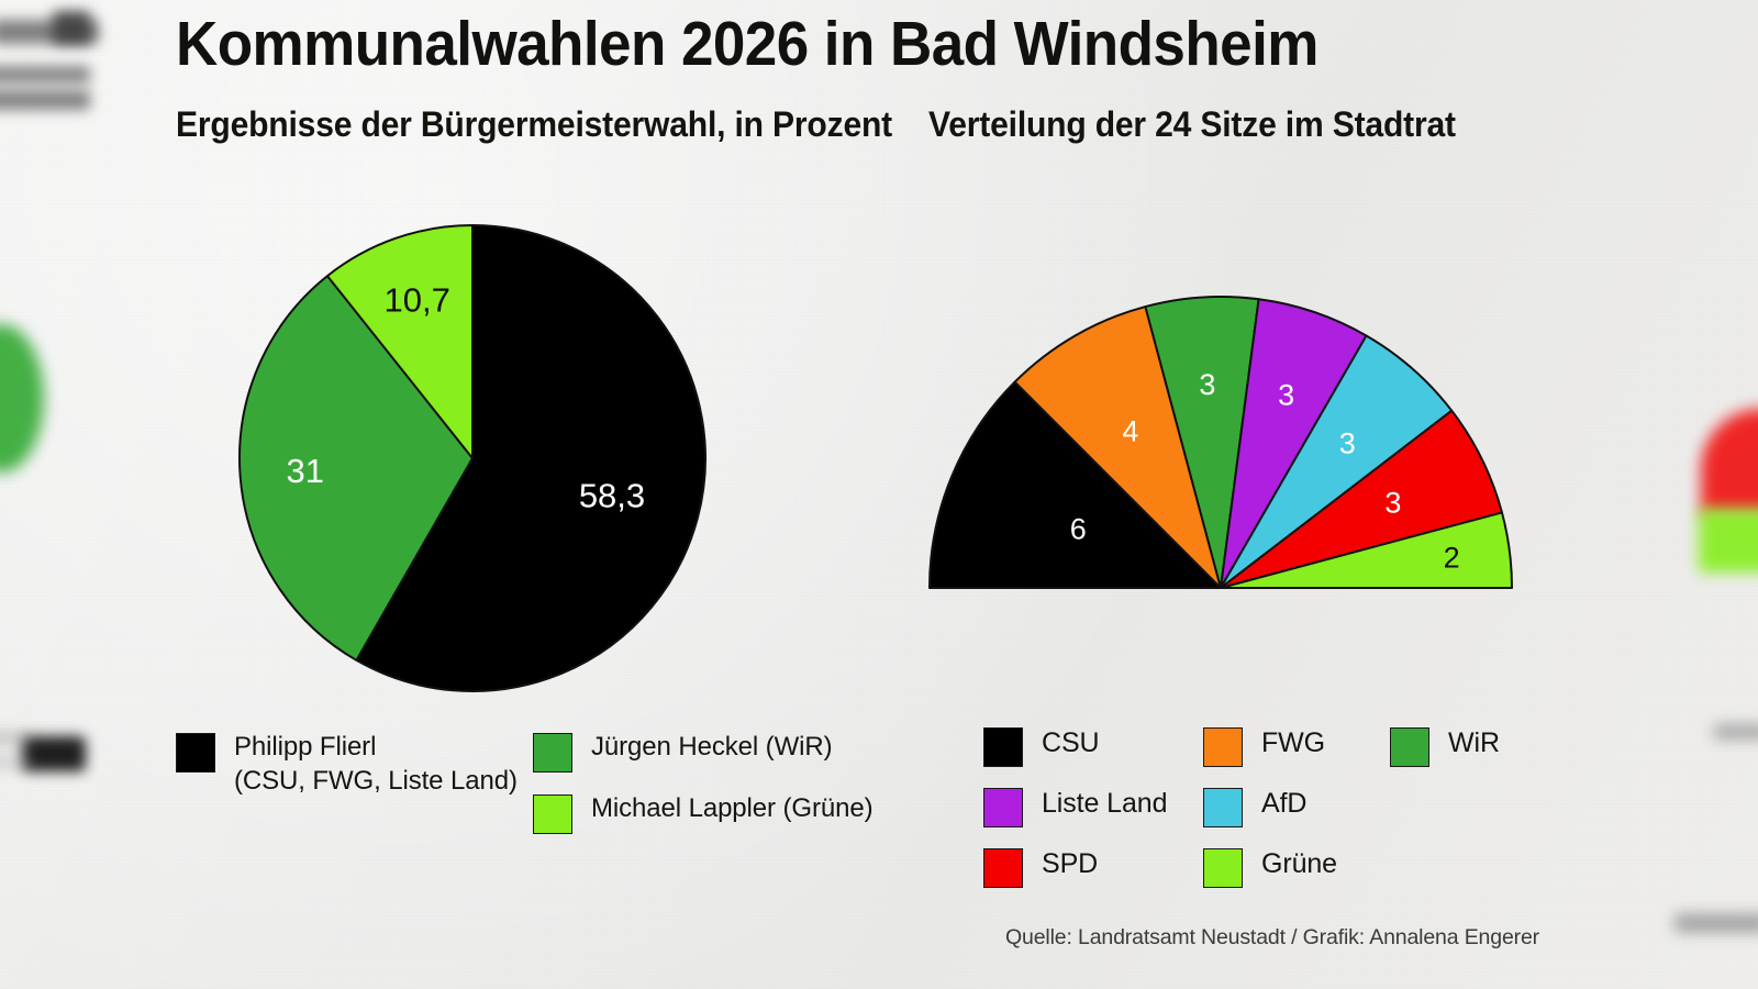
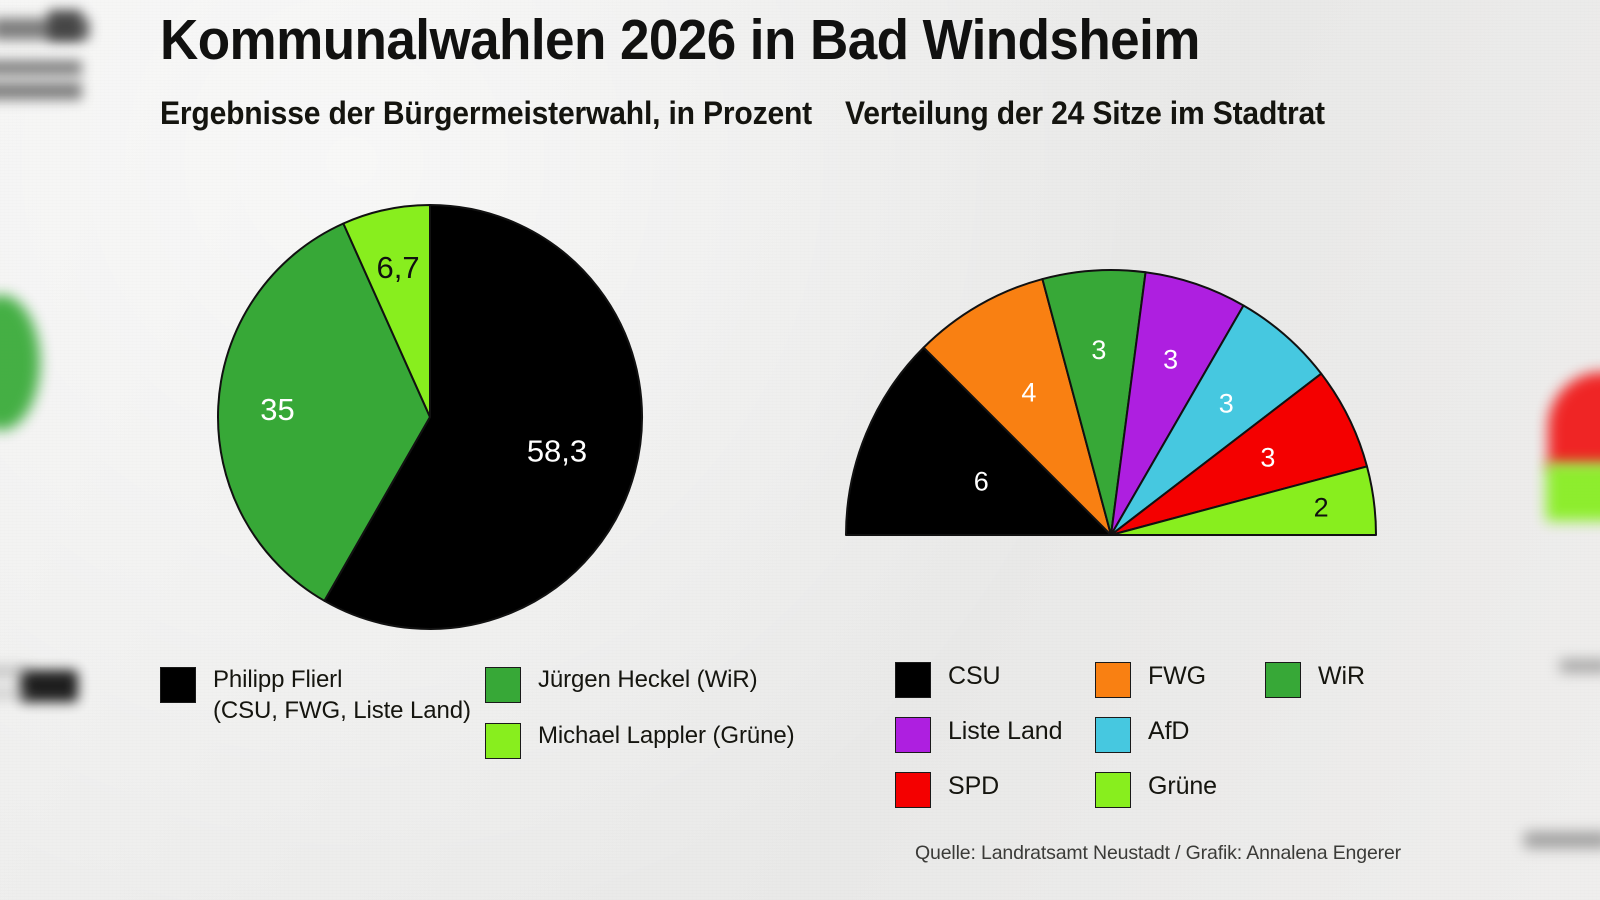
Ergebnisse der Bürgermeisterwahl, in Prozent/Jürgen Heckel (WiR): 31 -> 35
Ergebnisse der Bürgermeisterwahl, in Prozent/Michael Lappler (Grüne): 10,7 -> 6,7
